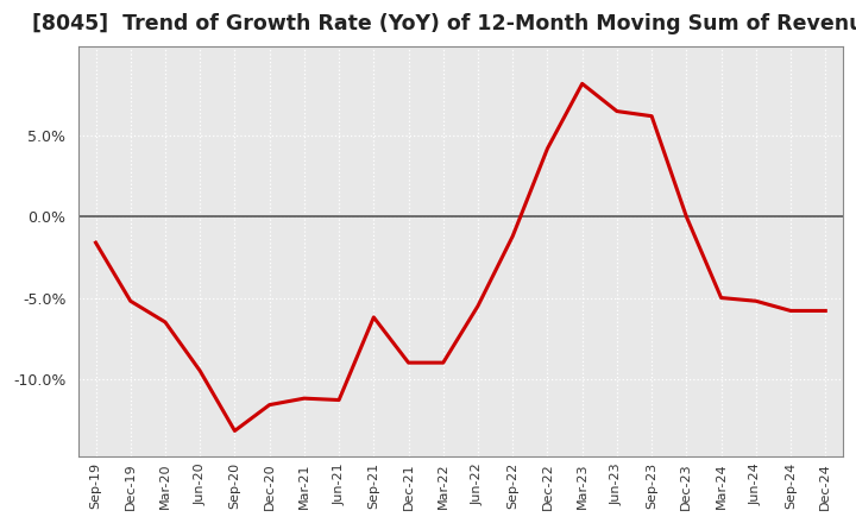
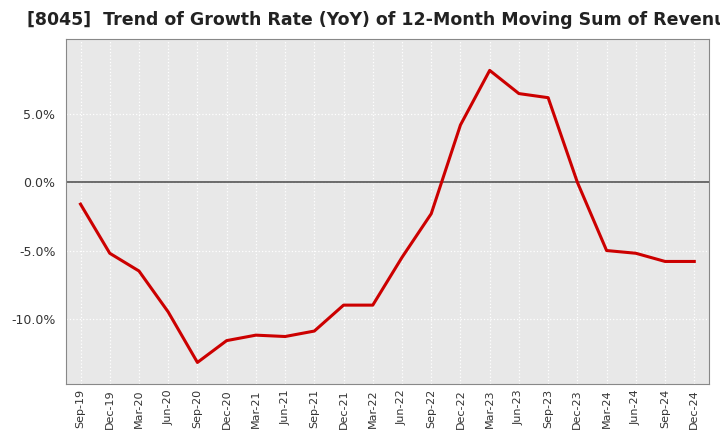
Sep-21: -6.2% -> -10.9%
Sep-22: -1.2% -> -2.3%
